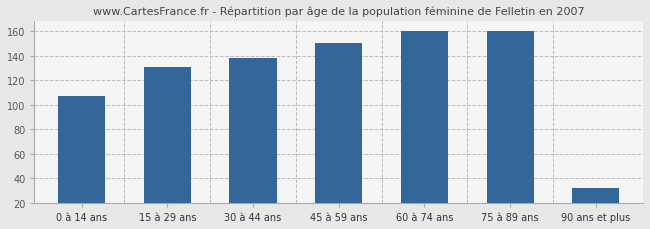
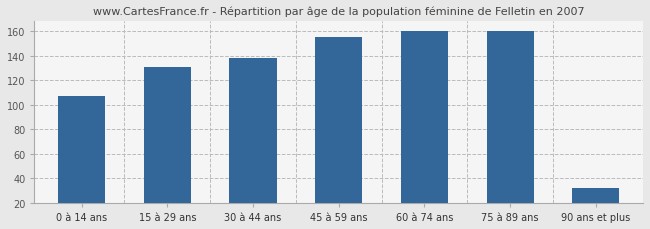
45 à 59 ans: 150 -> 155
